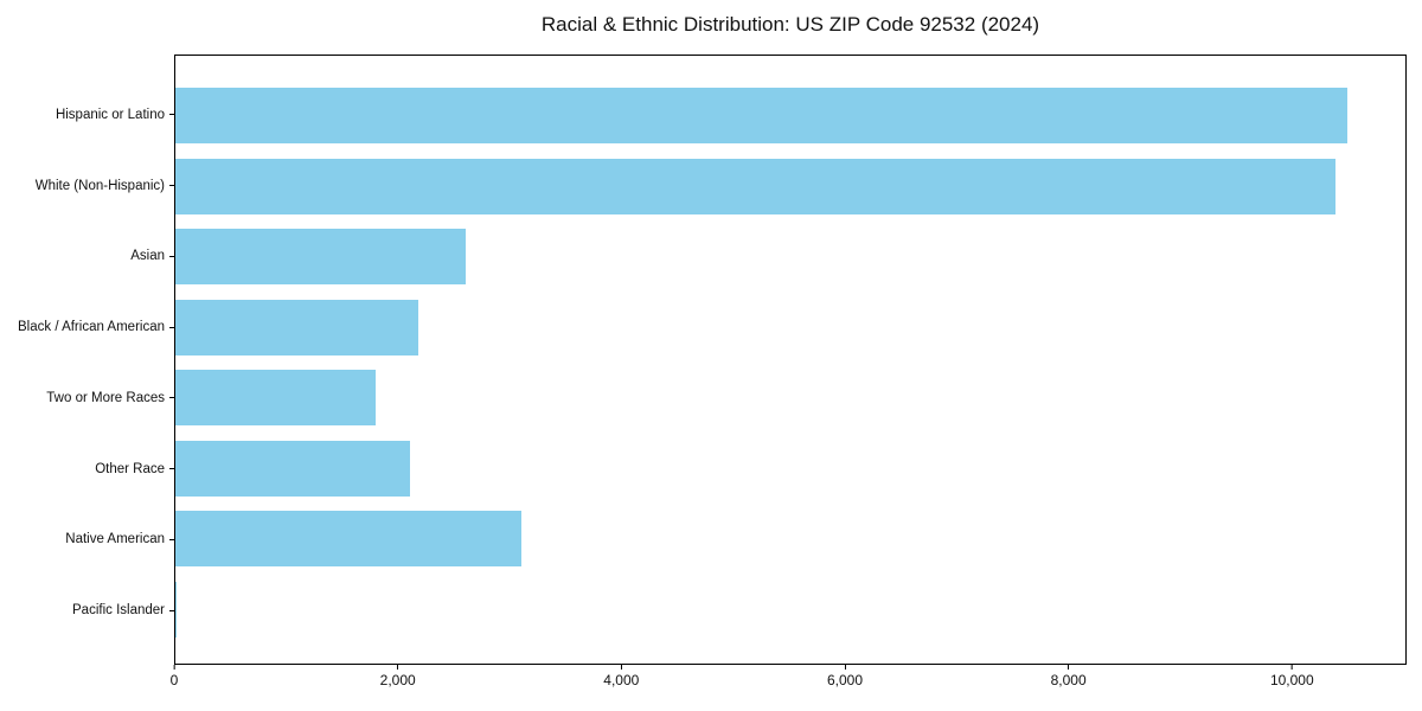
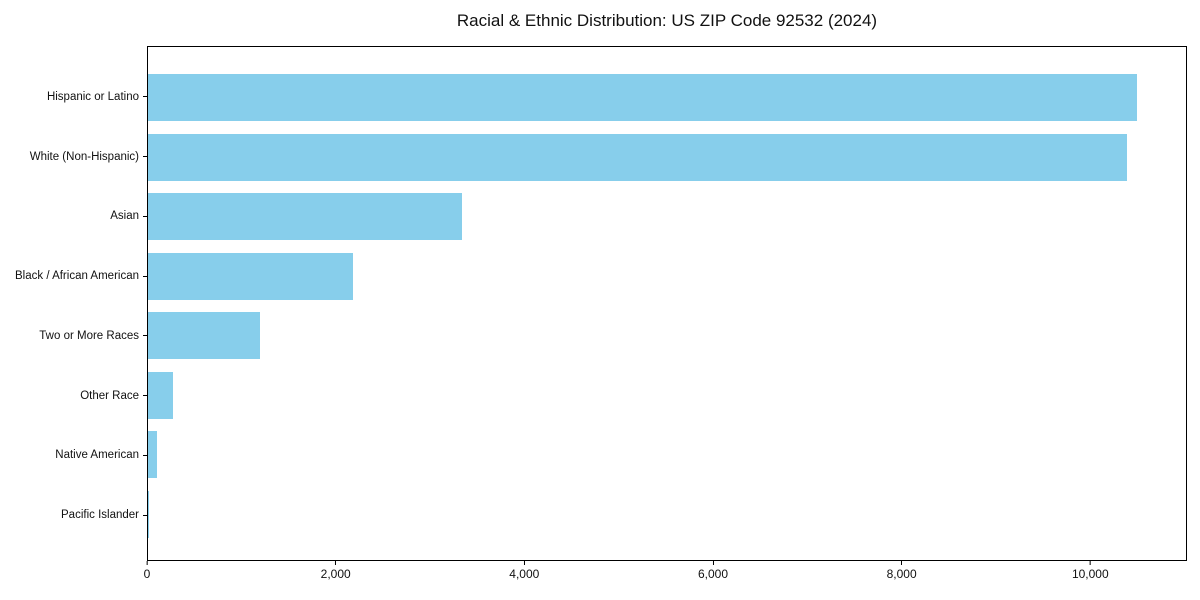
Asian: 2600 -> 3300
Two or More Races: 1800 -> 1200
Other Race: 2100 -> 300
Native American: 3100 -> 100
